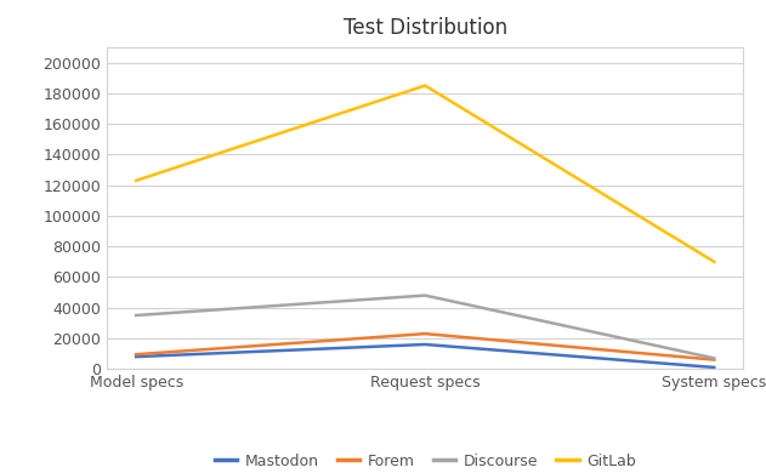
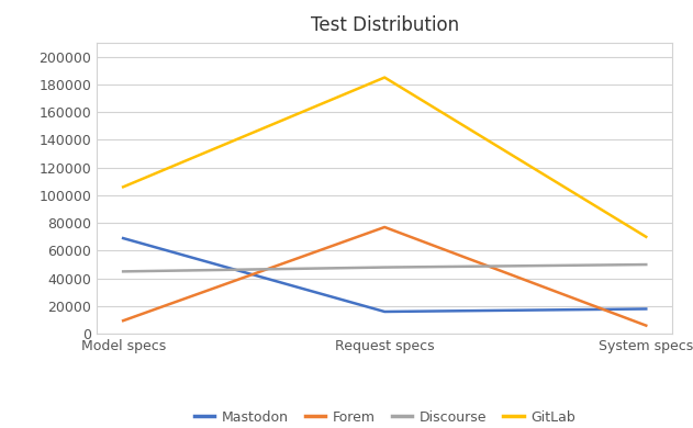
Mastodon/Model specs: 8000 -> 69000
Discourse/Model specs: 35000 -> 45000
GitLab/Model specs: 123000 -> 106000
Forem/Request specs: 23000 -> 77000
Mastodon/System specs: 1000 -> 18000
Discourse/System specs: 7000 -> 50000
